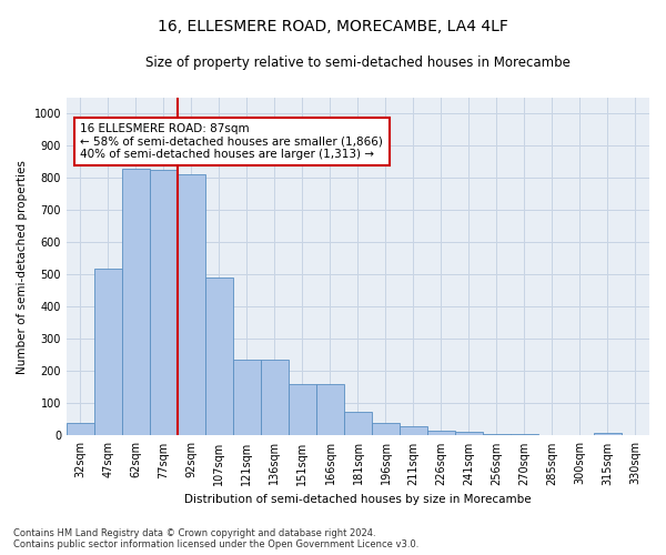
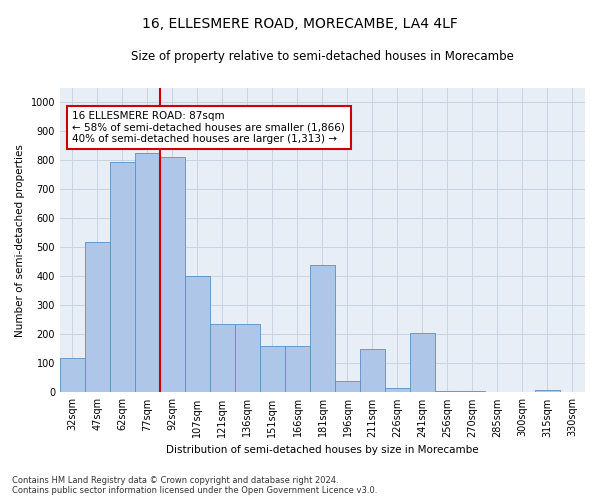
32sqm: 38 -> 120
62sqm: 830 -> 795
107sqm: 490 -> 400
181sqm: 73 -> 440
211sqm: 28 -> 150
241sqm: 12 -> 205
